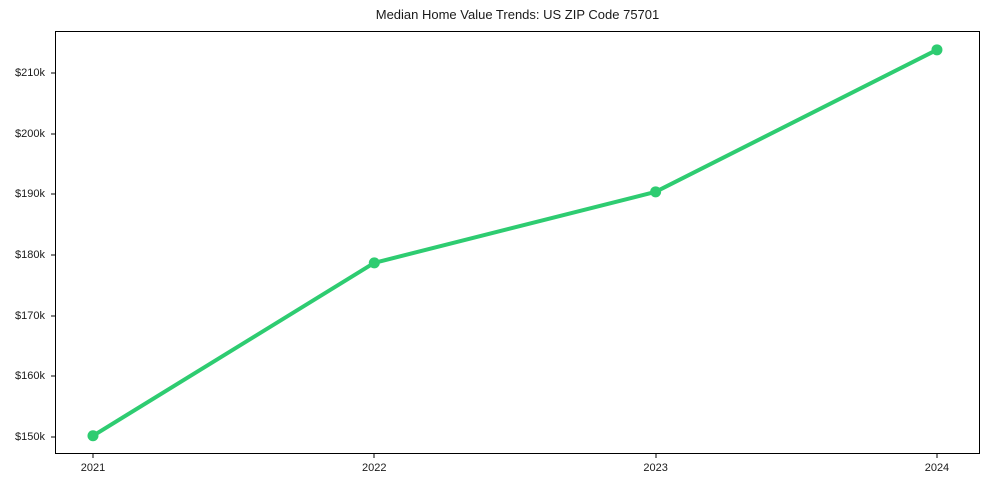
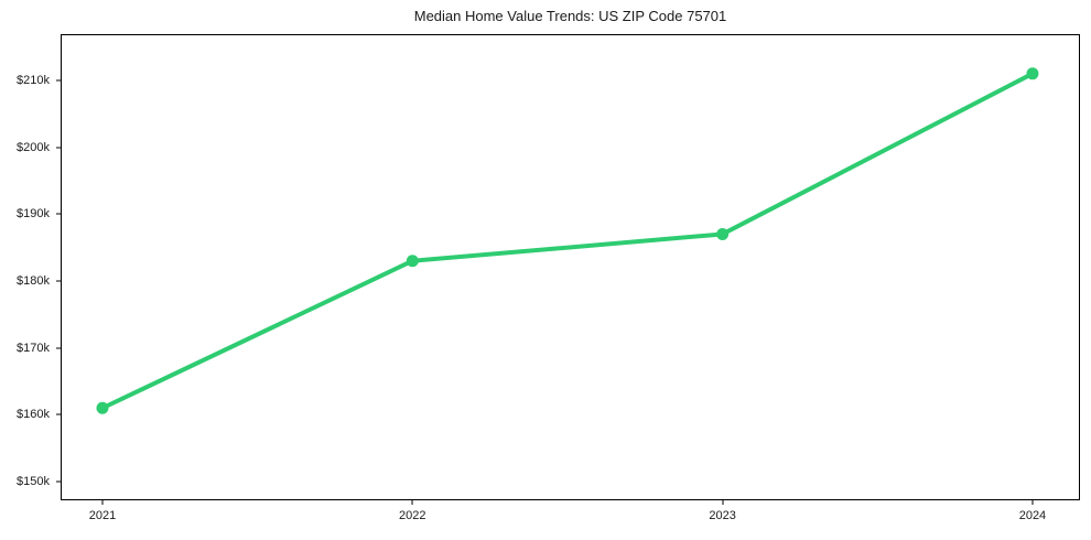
2021: $150k -> $161k
2022: $179k -> $183k
2023: $190k -> $187k
2024: $214k -> $211k
